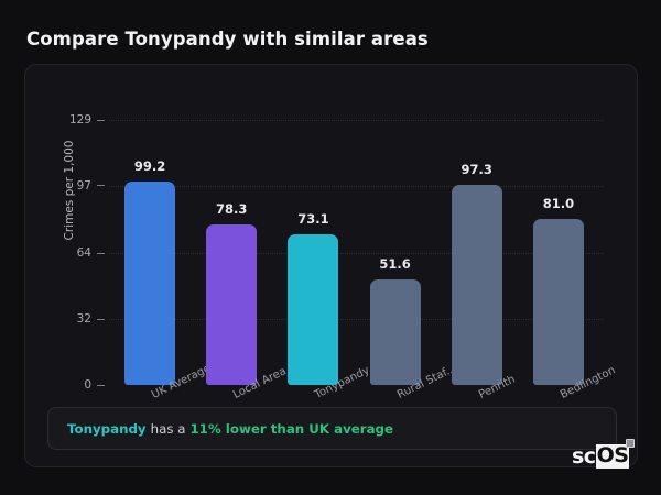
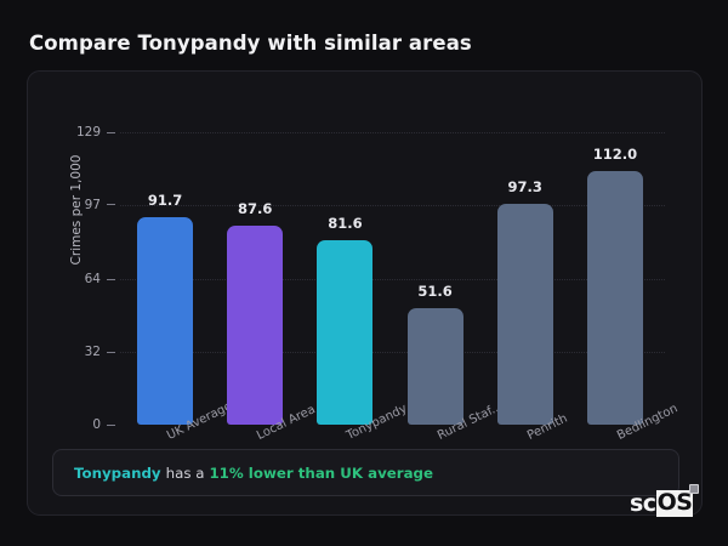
UK Average: 99.2 -> 91.7
Local Area: 78.3 -> 87.6
Tonypandy: 73.1 -> 81.6
Bedlington: 81.0 -> 112.0
